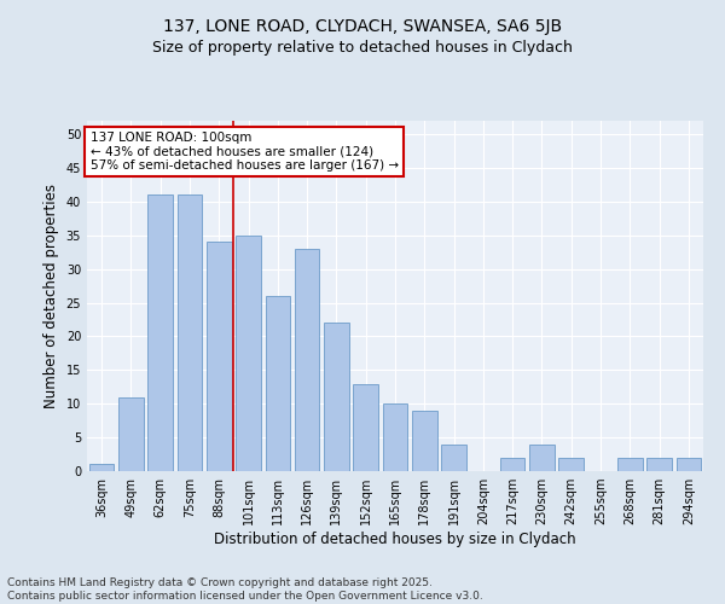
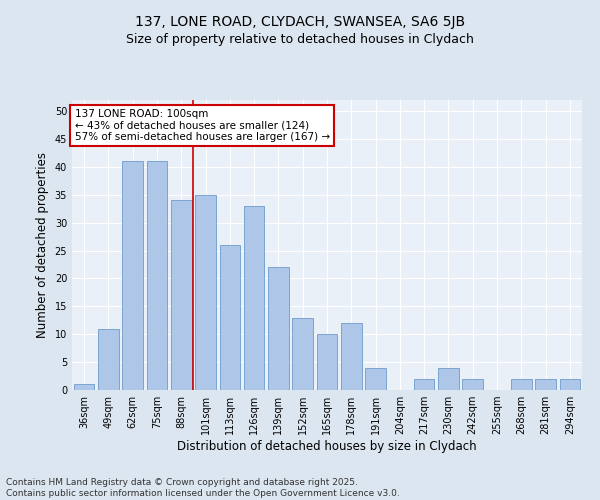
178sqm: 9 -> 12
